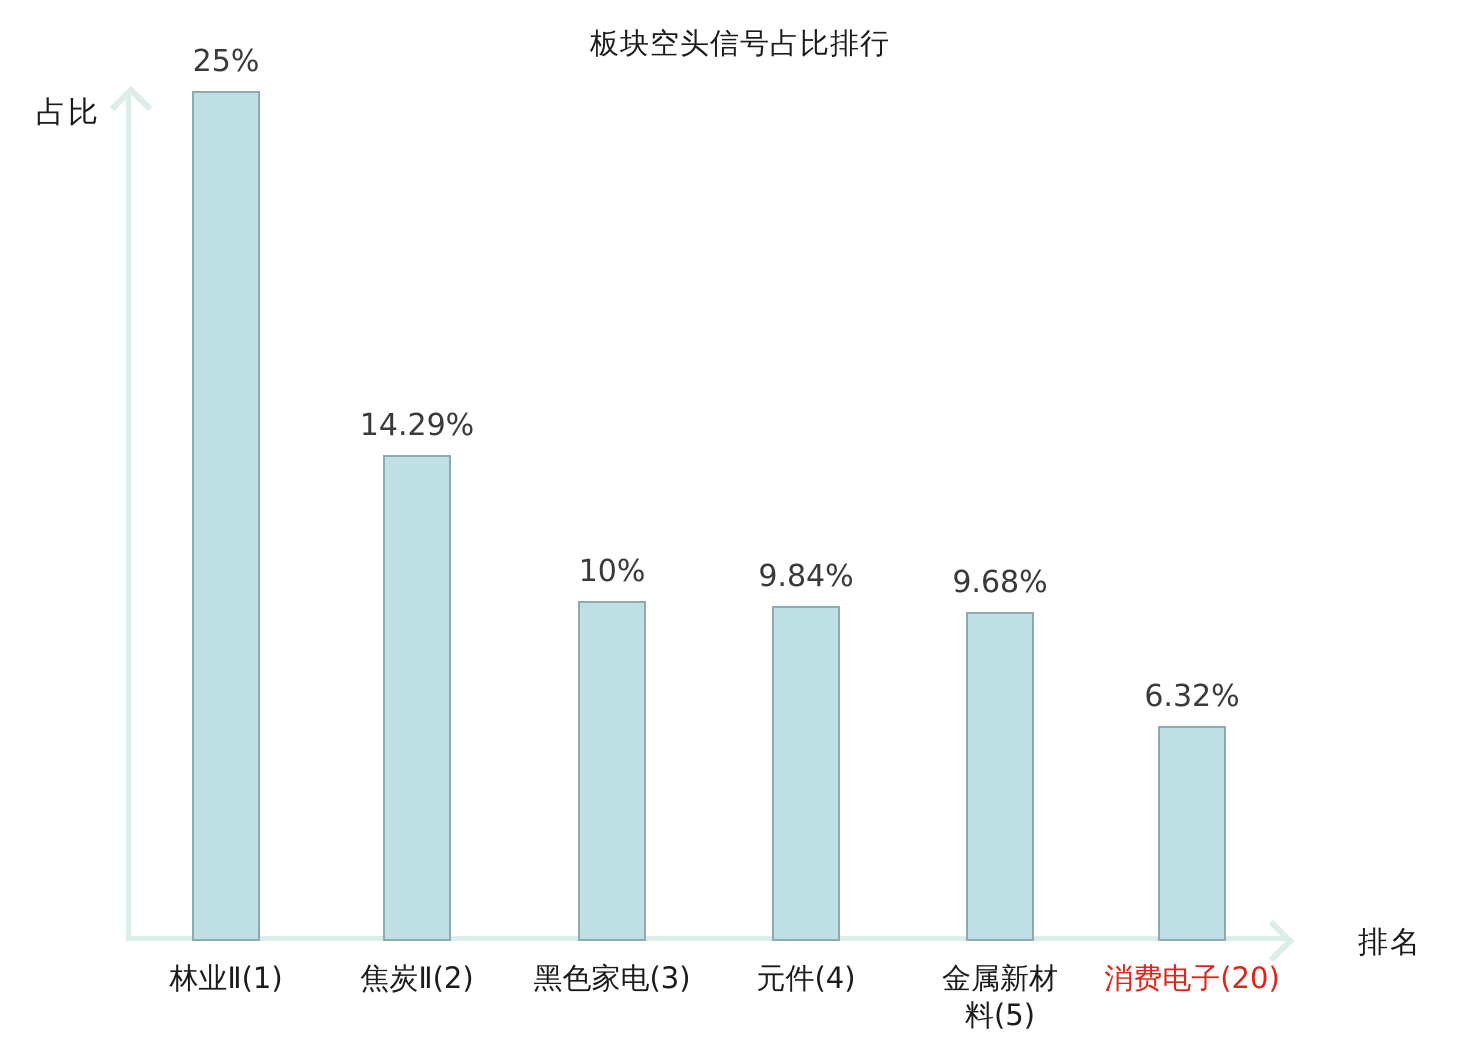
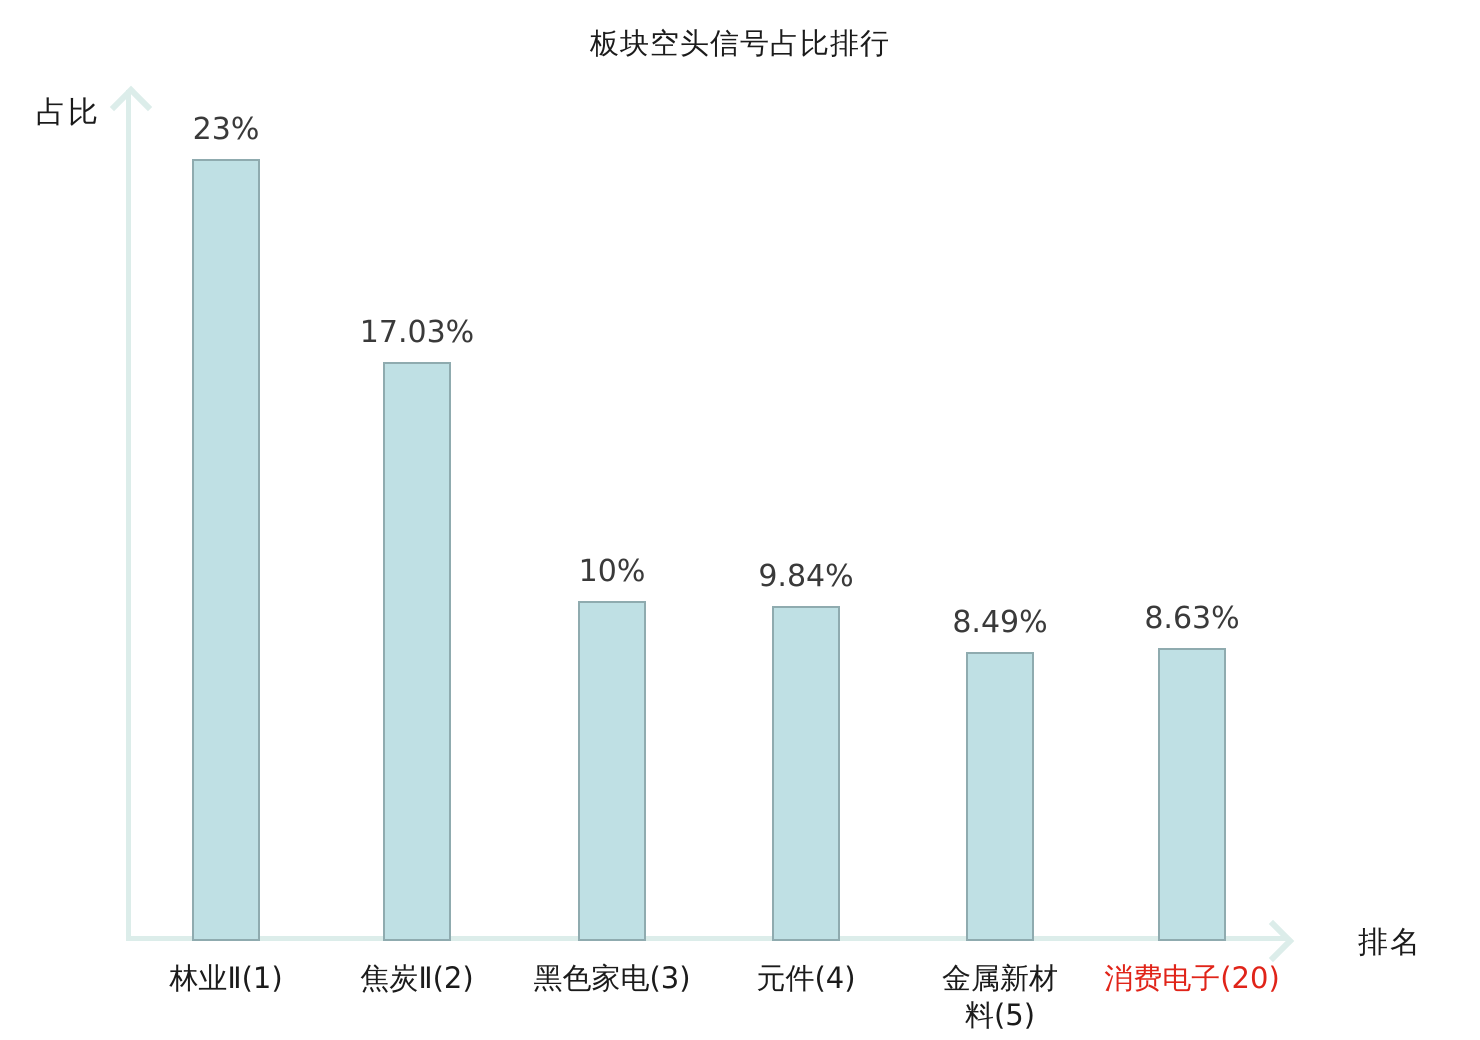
林业Ⅱ(1): 25% -> 23%
焦炭Ⅱ(2): 14.29% -> 17.03%
金属新材 料(5): 9.68% -> 8.49%
消费电子(20): 6.32% -> 8.63%
